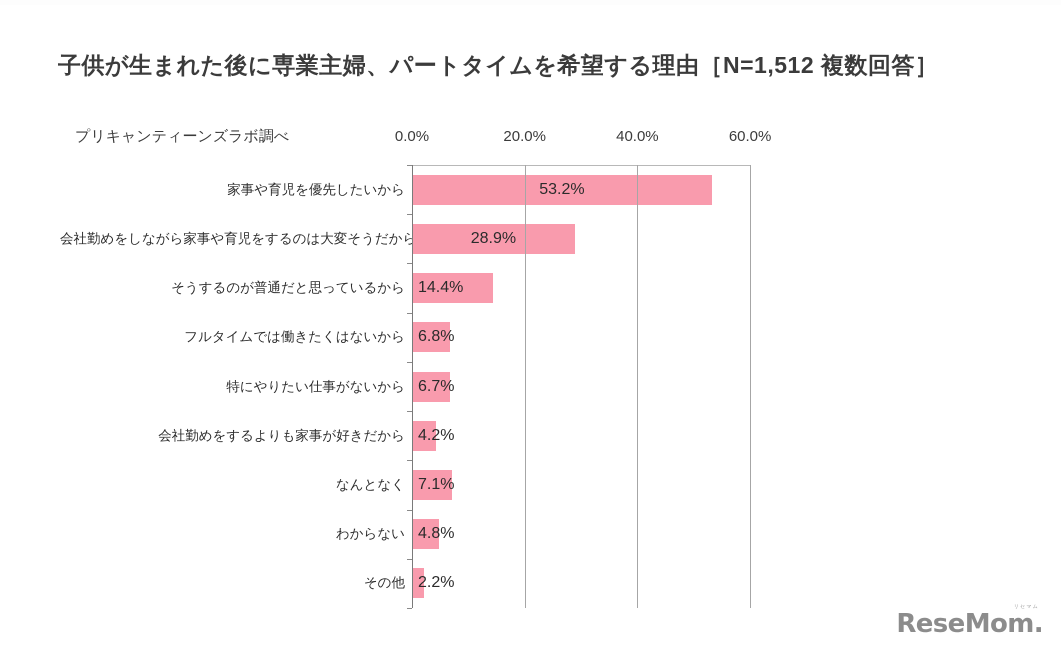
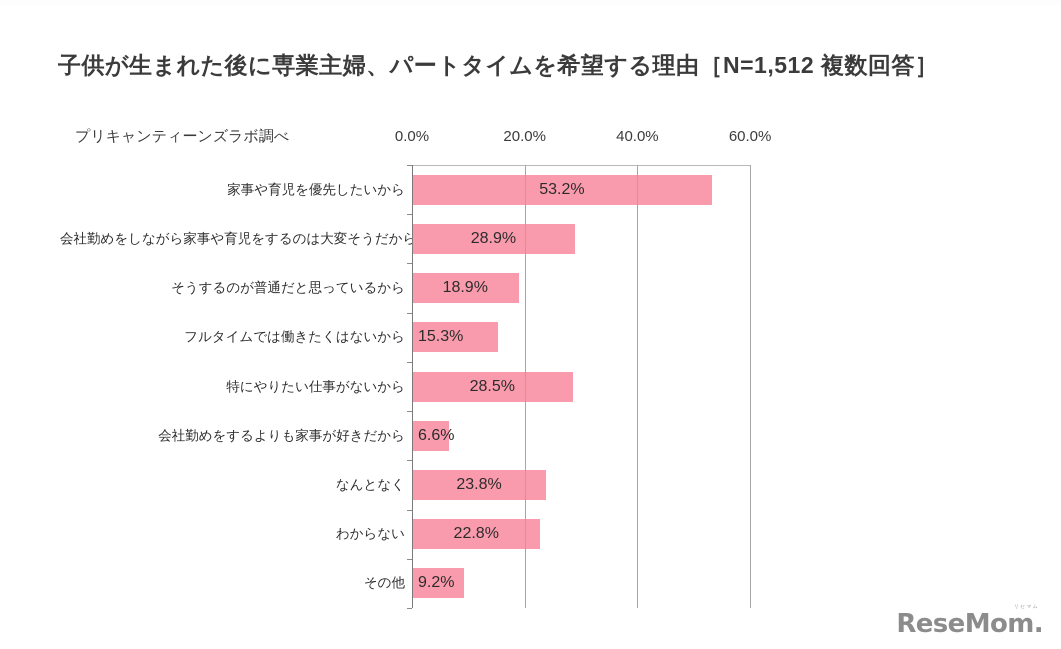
そうするのが普通だと思っているから: 14.4% -> 18.9%
フルタイムでは働きたくはないから: 6.8% -> 15.3%
特にやりたい仕事がないから: 6.7% -> 28.5%
会社勤めをするよりも家事が好きだから: 4.2% -> 6.6%
なんとなく: 7.1% -> 23.8%
わからない: 4.8% -> 22.8%
その他: 2.2% -> 9.2%
